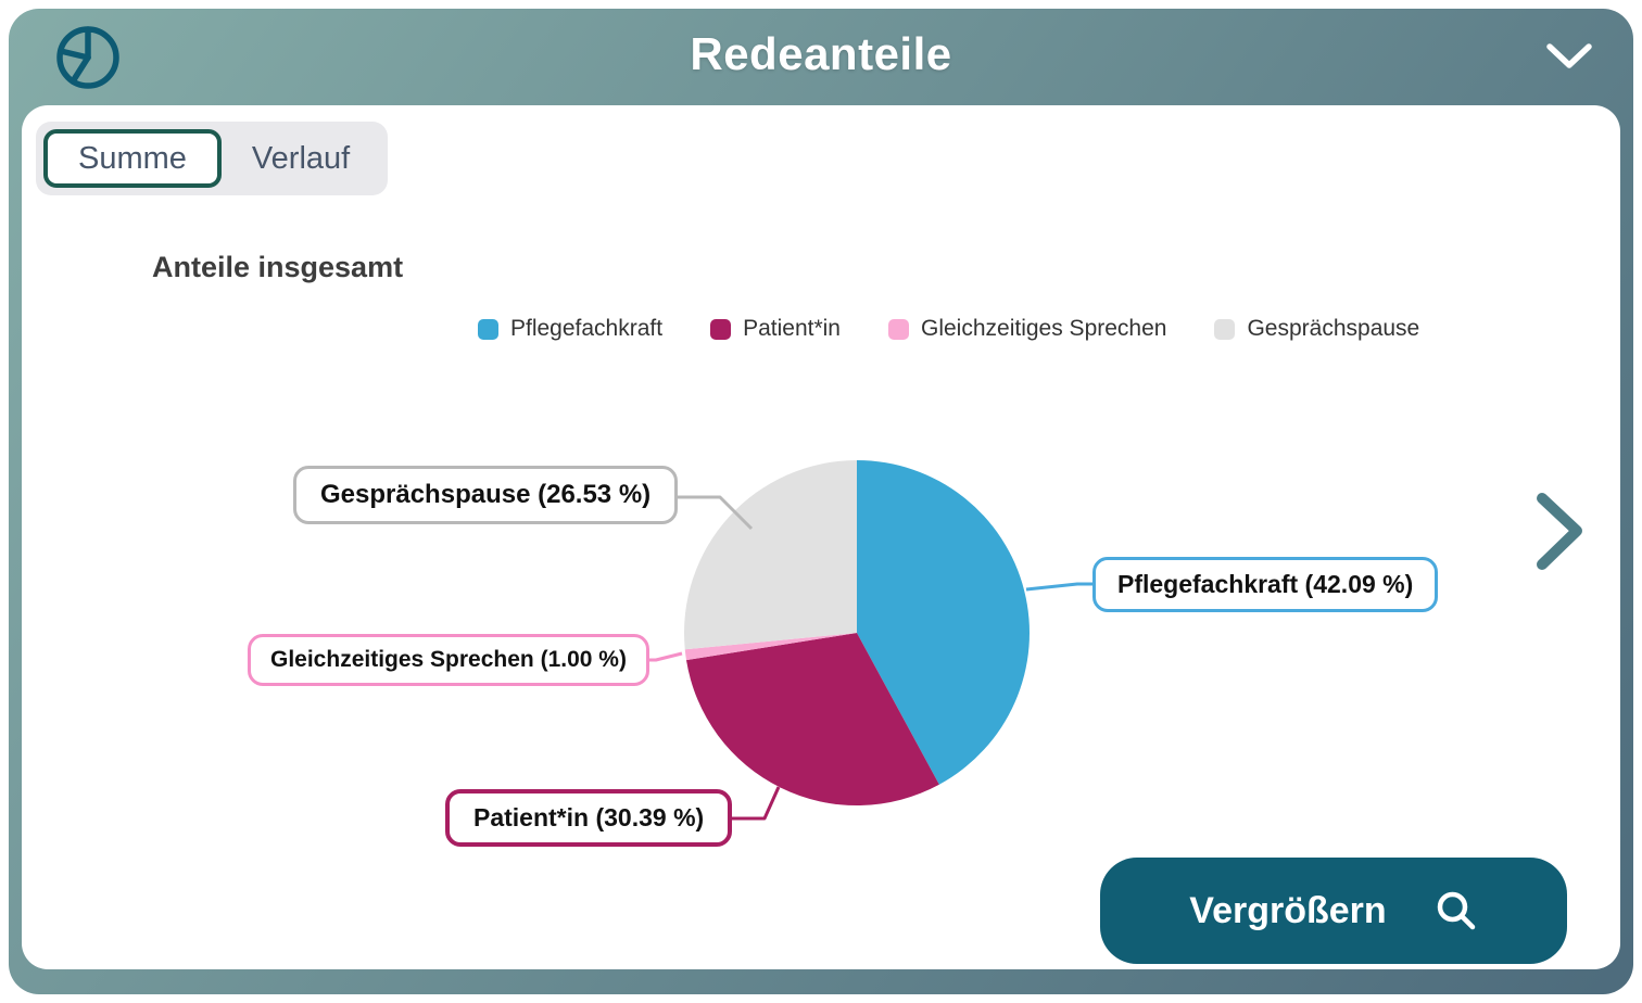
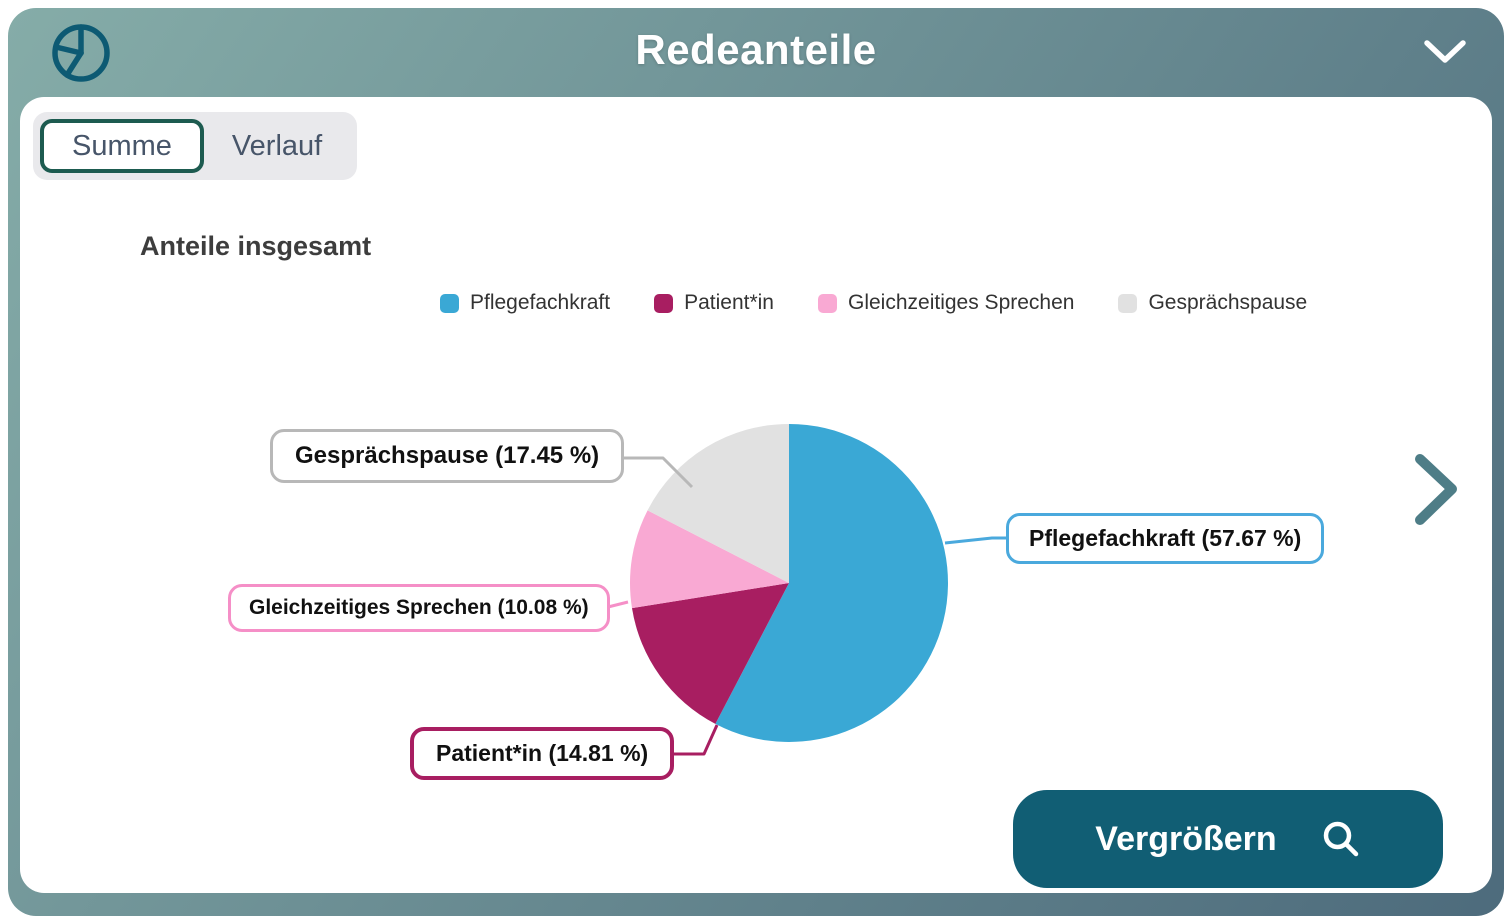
Pflegefachkraft: 42.09 -> 57.67
Patient*in: 30.39 -> 14.81
Gleichzeitiges Sprechen: 1.00 -> 10.08
Gesprächspause: 26.53 -> 17.45
